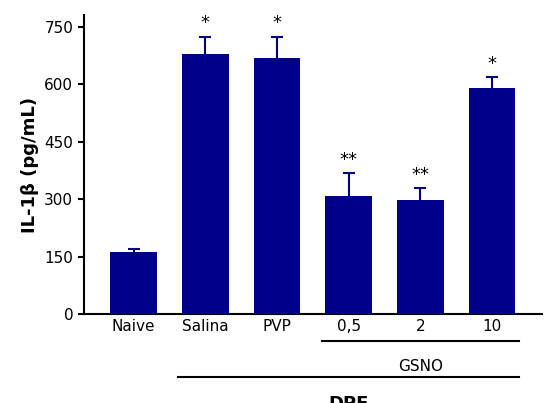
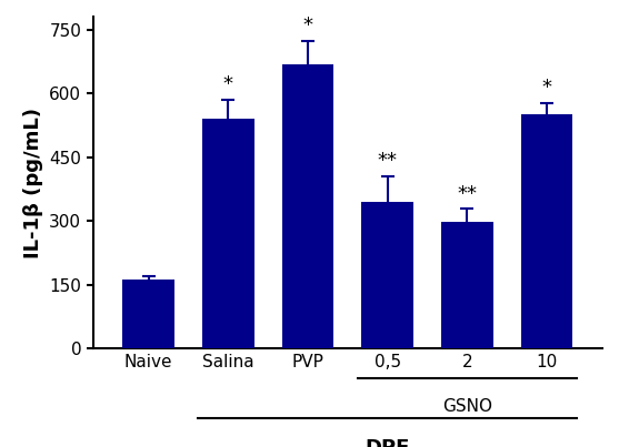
Salina: 678 -> 540
0,5: 308 -> 345
10: 590 -> 550
